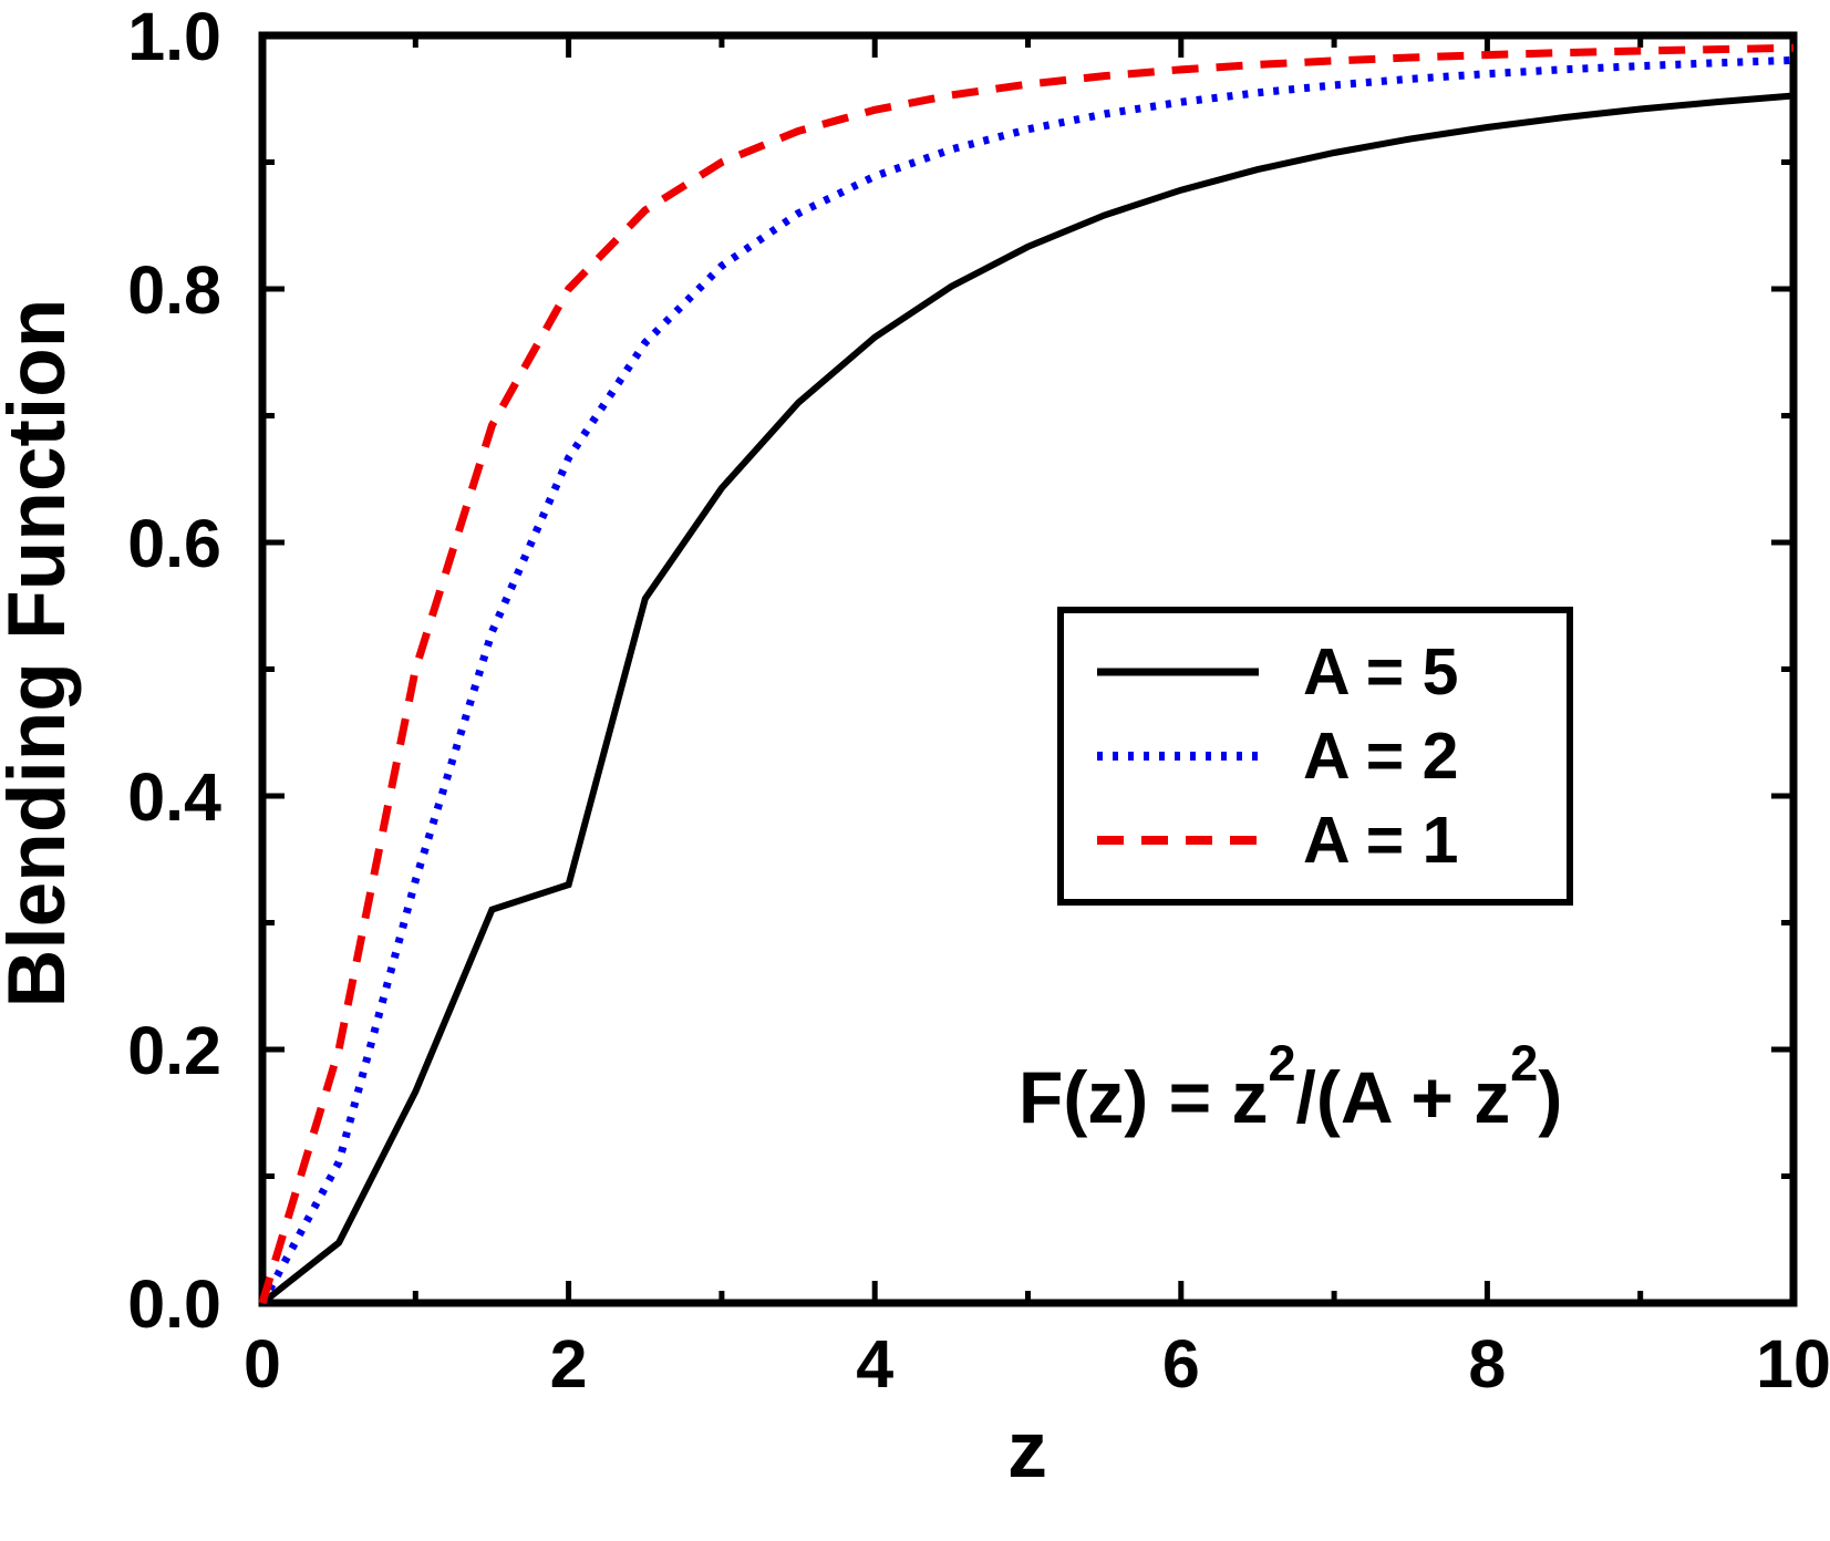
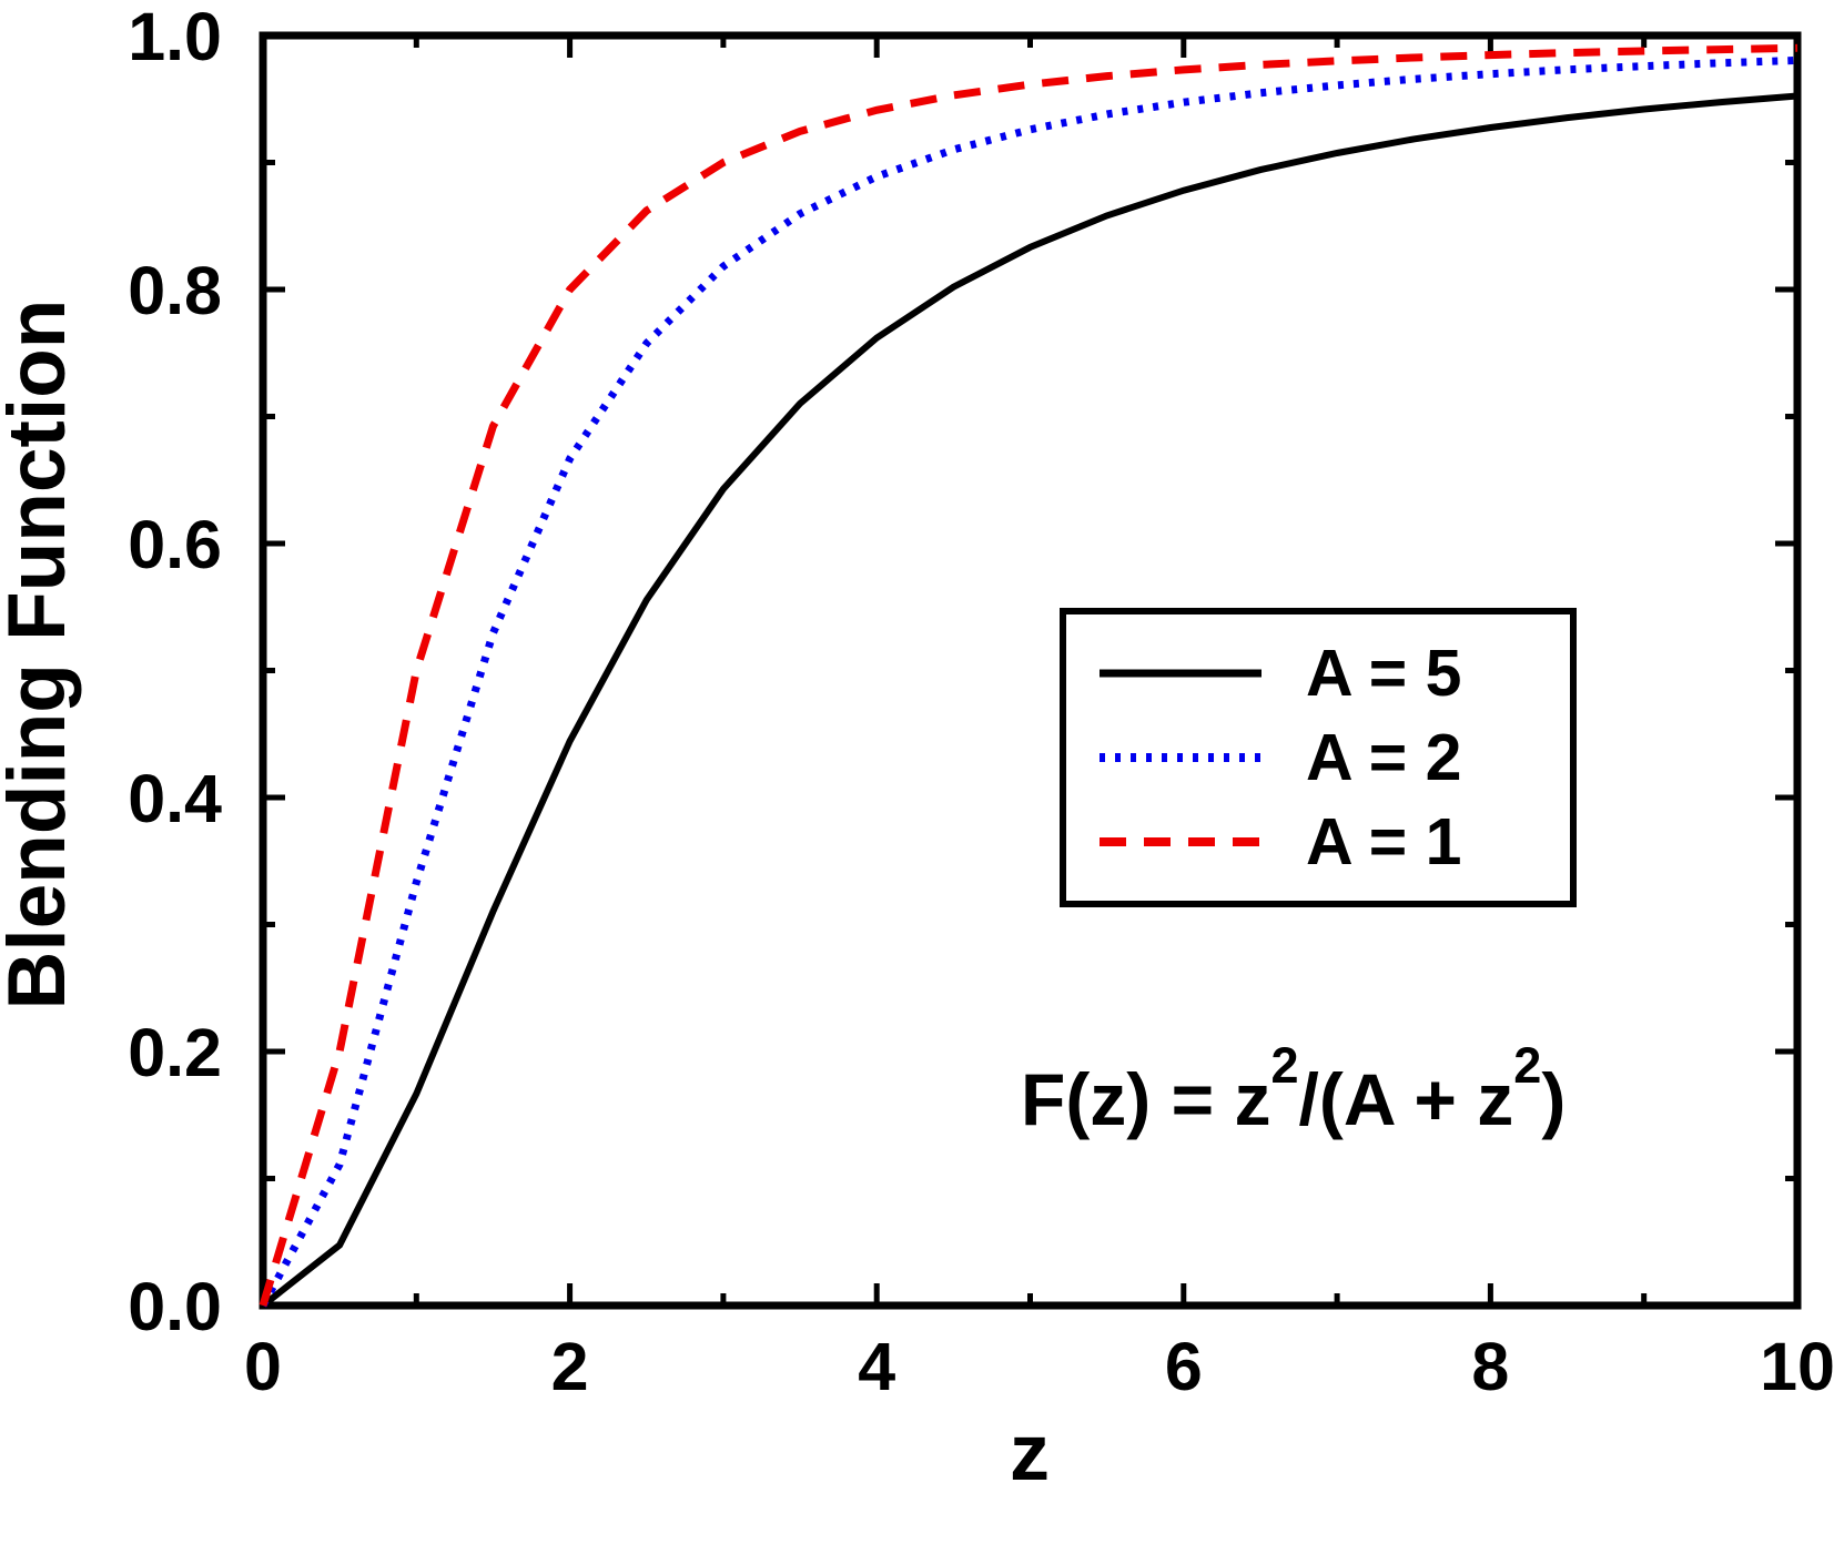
A = 5/2: 0.330 -> 0.444
